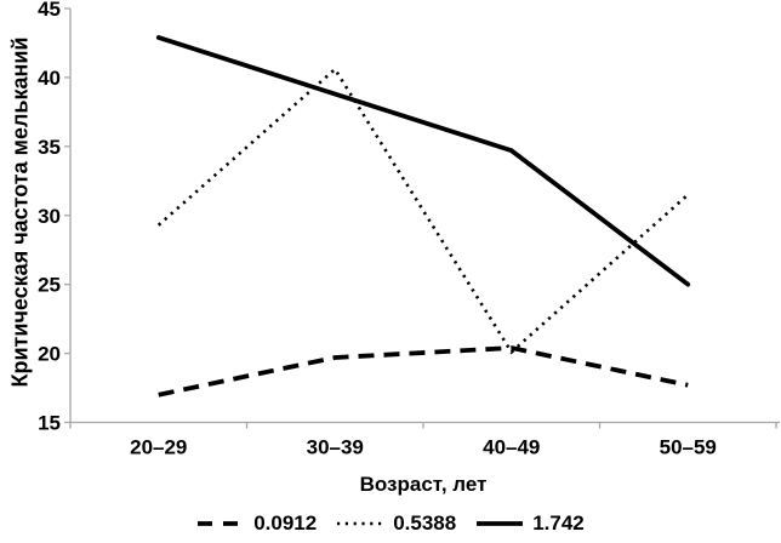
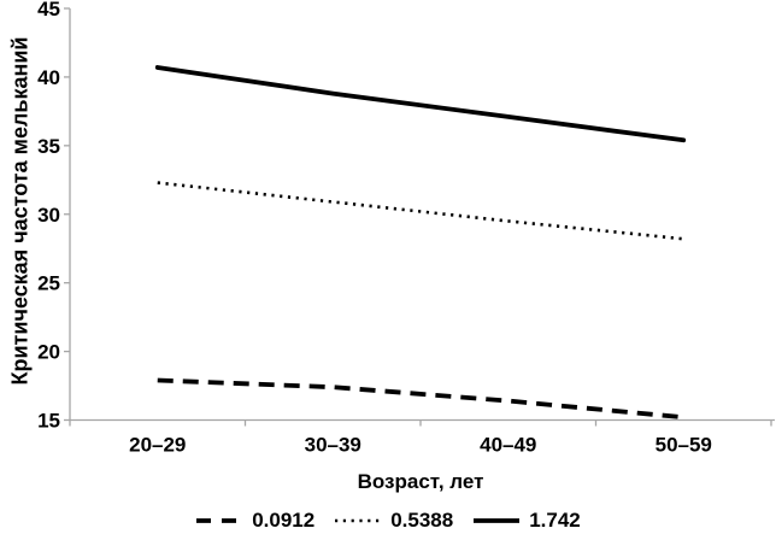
0.0912/20–29: 17.0 -> 17.9
0.5388/20–29: 29.3 -> 32.3
1.742/20–29: 42.9 -> 40.7
0.0912/30–39: 19.7 -> 17.4
0.5388/30–39: 40.6 -> 30.9
0.0912/40–49: 20.4 -> 16.4
0.5388/40–49: 20.1 -> 29.5
1.742/40–49: 34.7 -> 37.1
0.0912/50–59: 17.7 -> 15.2
0.5388/50–59: 31.5 -> 28.2
1.742/50–59: 25.0 -> 35.4
